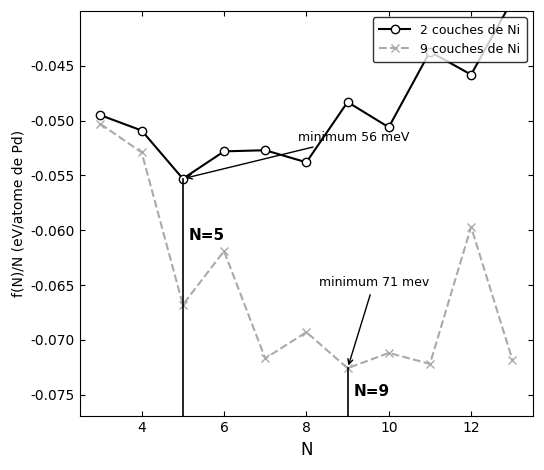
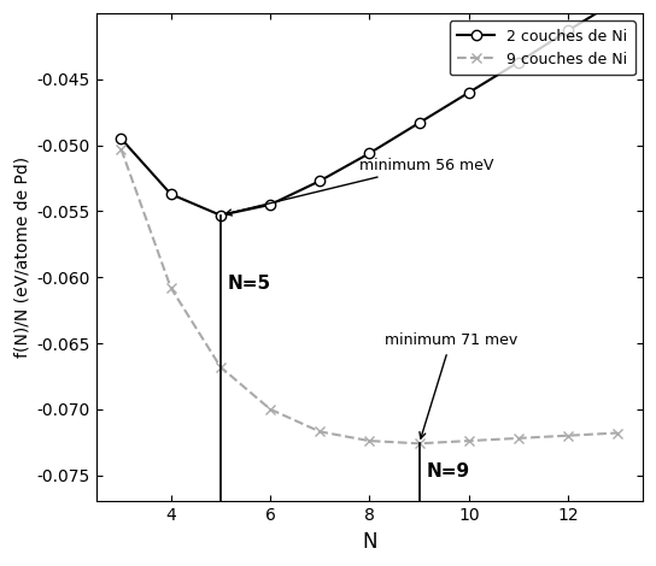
2 couches de Ni/4: -0.0509 -> -0.0537
9 couches de Ni/4: -0.0529 -> -0.0608
2 couches de Ni/6: -0.0528 -> -0.0545
9 couches de Ni/6: -0.0619 -> -0.0700
2 couches de Ni/8: -0.0538 -> -0.0506
9 couches de Ni/8: -0.0693 -> -0.0724
2 couches de Ni/10: -0.0506 -> -0.0460
9 couches de Ni/10: -0.0712 -> -0.0724
2 couches de Ni/12: -0.0458 -> -0.0413
9 couches de Ni/12: -0.0597 -> -0.0720
